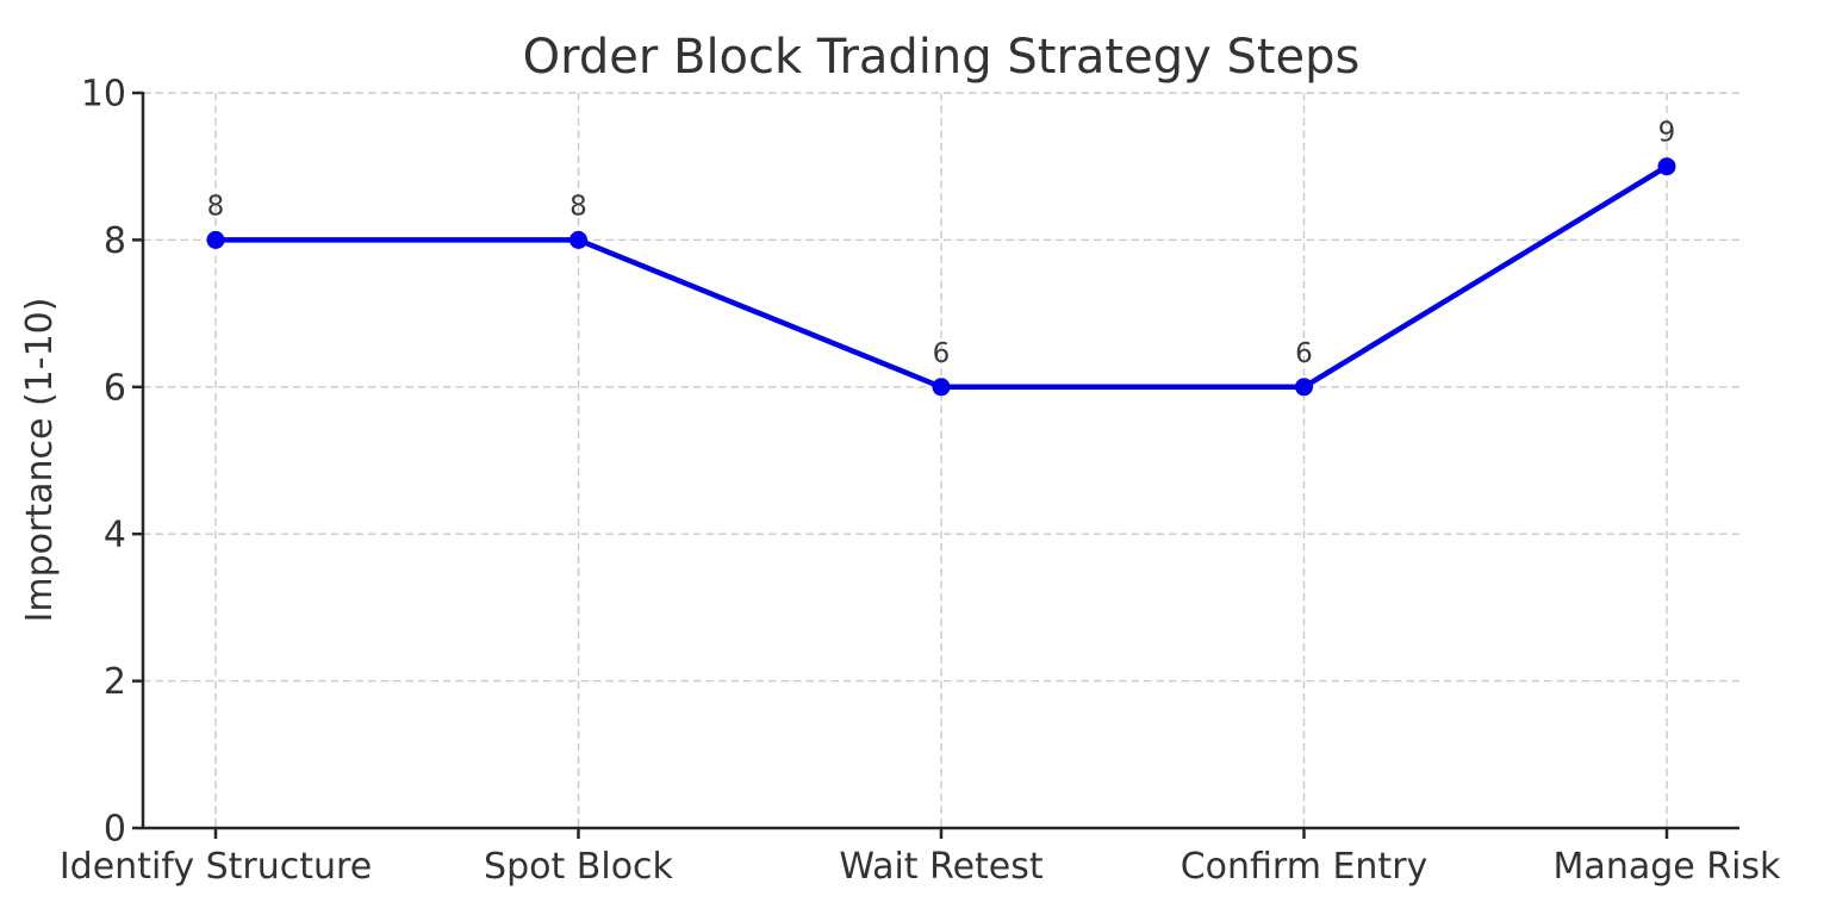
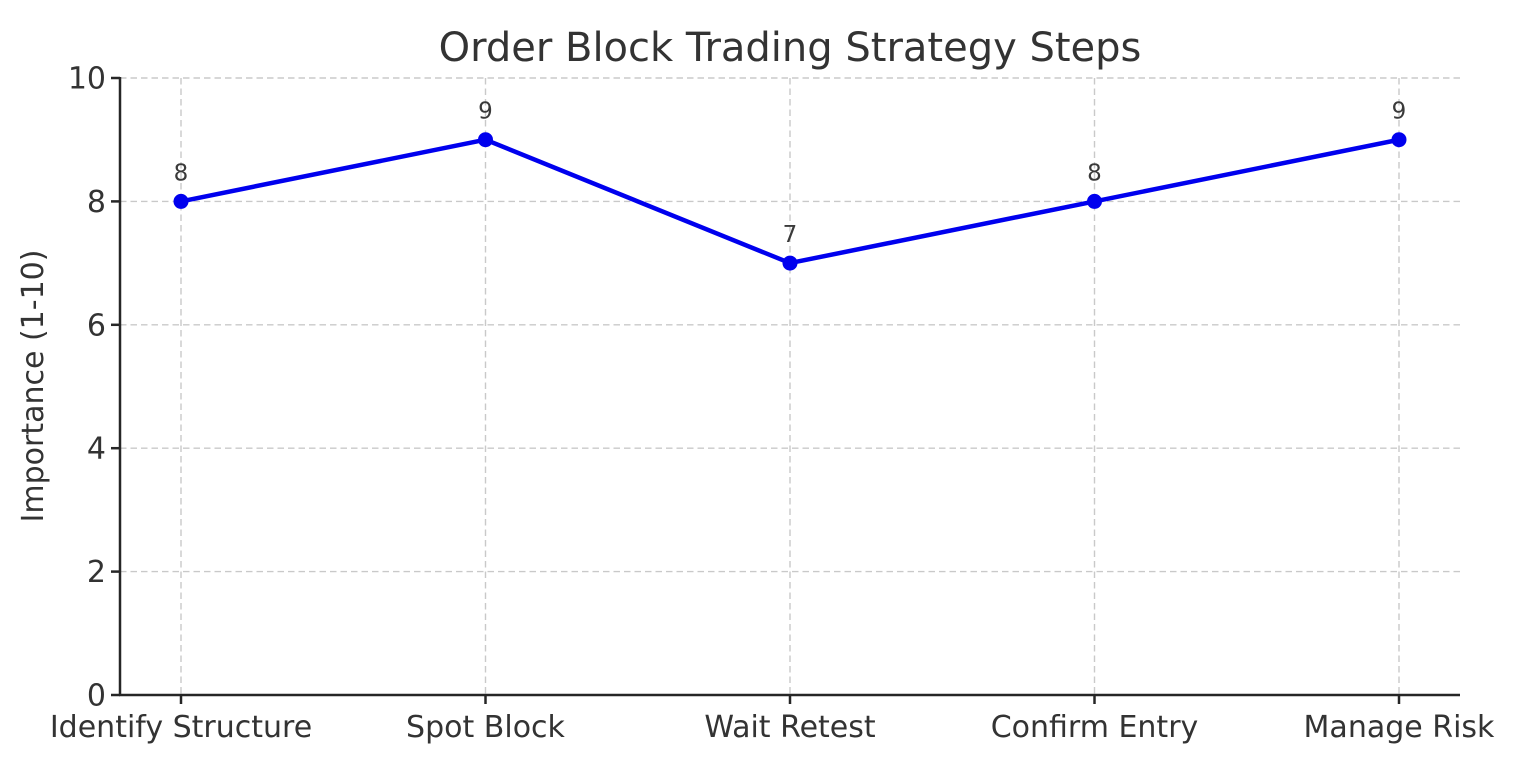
Spot Block: 8 -> 9
Wait Retest: 6 -> 7
Confirm Entry: 6 -> 8
